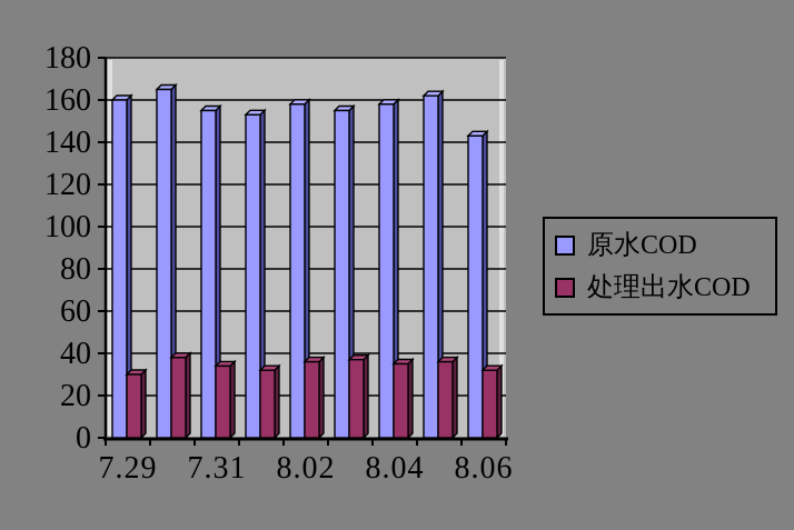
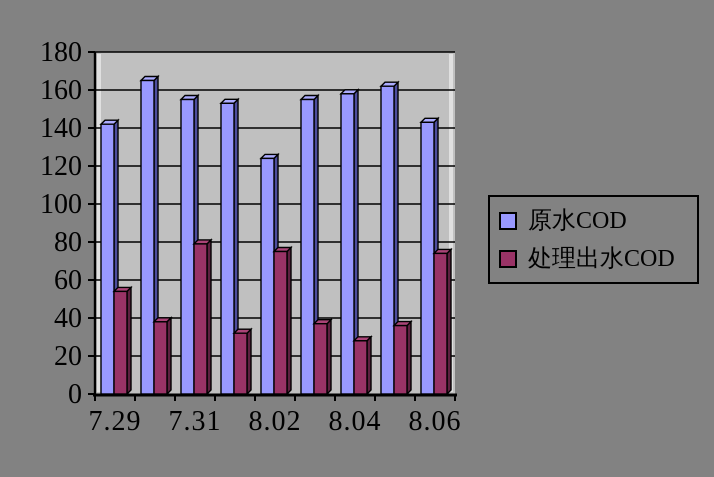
原水COD/7.29: 160 -> 142
处理出水COD/7.29: 30 -> 54
处理出水COD/7.31: 34 -> 79
原水COD/8.02: 158 -> 124
处理出水COD/8.02: 36 -> 75
处理出水COD/8.04: 35 -> 28
处理出水COD/8.06: 32 -> 74
